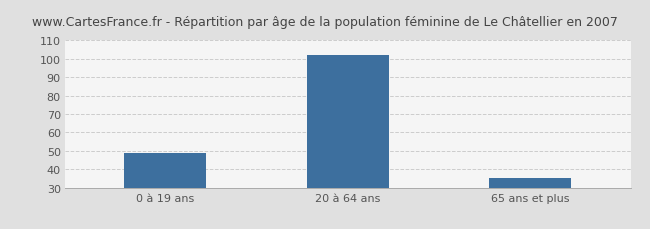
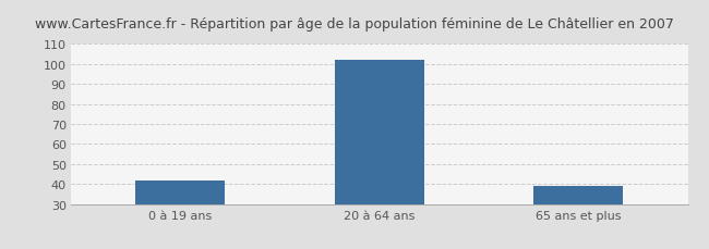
0 à 19 ans: 49 -> 42
65 ans et plus: 35 -> 39
